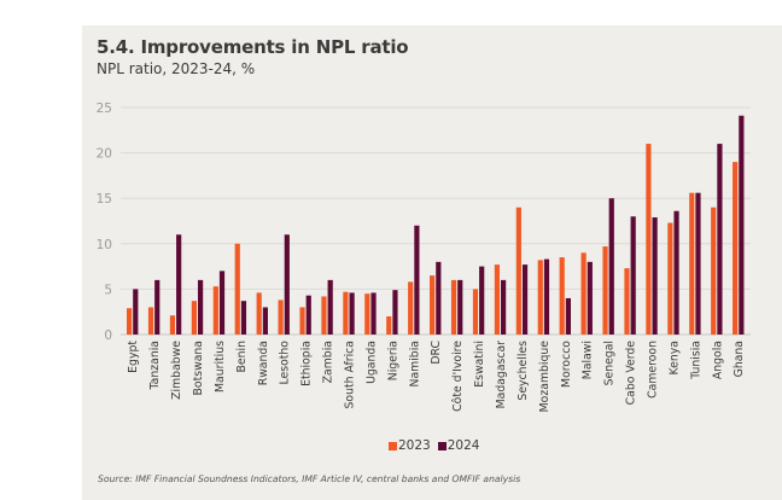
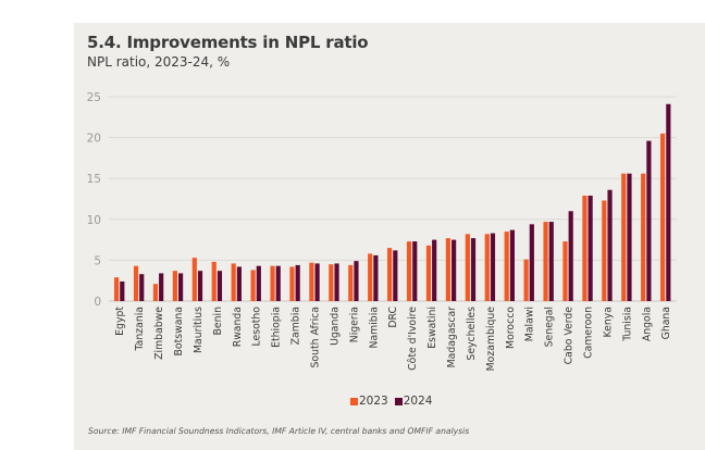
2024/Egypt: 5 -> 2
2023/Tanzania: 3 -> 4
2024/Tanzania: 6 -> 3
2024/Zimbabwe: 11 -> 3
2024/Botswana: 6 -> 3
2024/Mauritius: 7 -> 4
2023/Benin: 10 -> 5
2024/Rwanda: 3 -> 4
2024/Lesotho: 11 -> 4
2023/Ethiopia: 3 -> 4
2024/Zambia: 6 -> 4
2023/Nigeria: 2 -> 4
2024/Namibia: 12 -> 6
2024/DRC: 8 -> 6
2023/Côte d'Ivoire: 6 -> 7
2024/Côte d'Ivoire: 6 -> 7
2023/Eswatini: 5 -> 7
2024/Madagascar: 6 -> 8
2023/Seychelles: 14 -> 8
2024/Morocco: 4 -> 9
2023/Malawi: 9 -> 5
2024/Malawi: 8 -> 9
2024/Senegal: 15 -> 10
2024/Cabo Verde: 13 -> 11
2023/Cameroon: 21 -> 13
2023/Angola: 14 -> 16
2024/Angola: 21 -> 20
2023/Ghana: 19 -> 20
